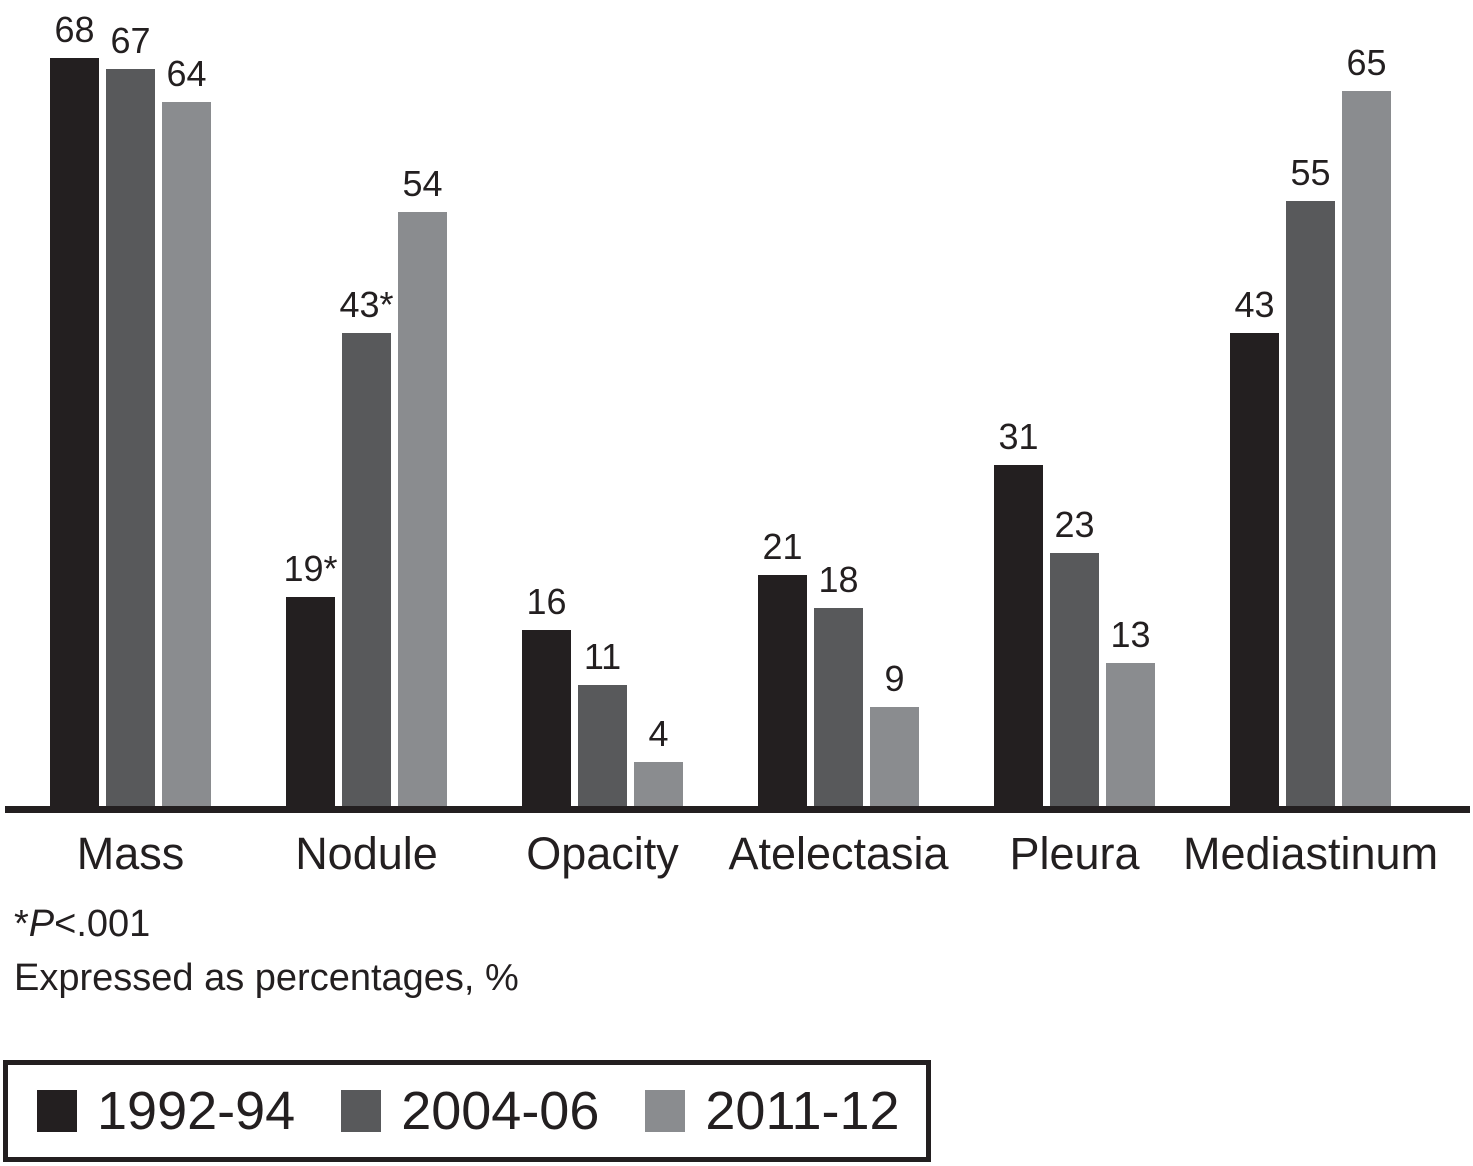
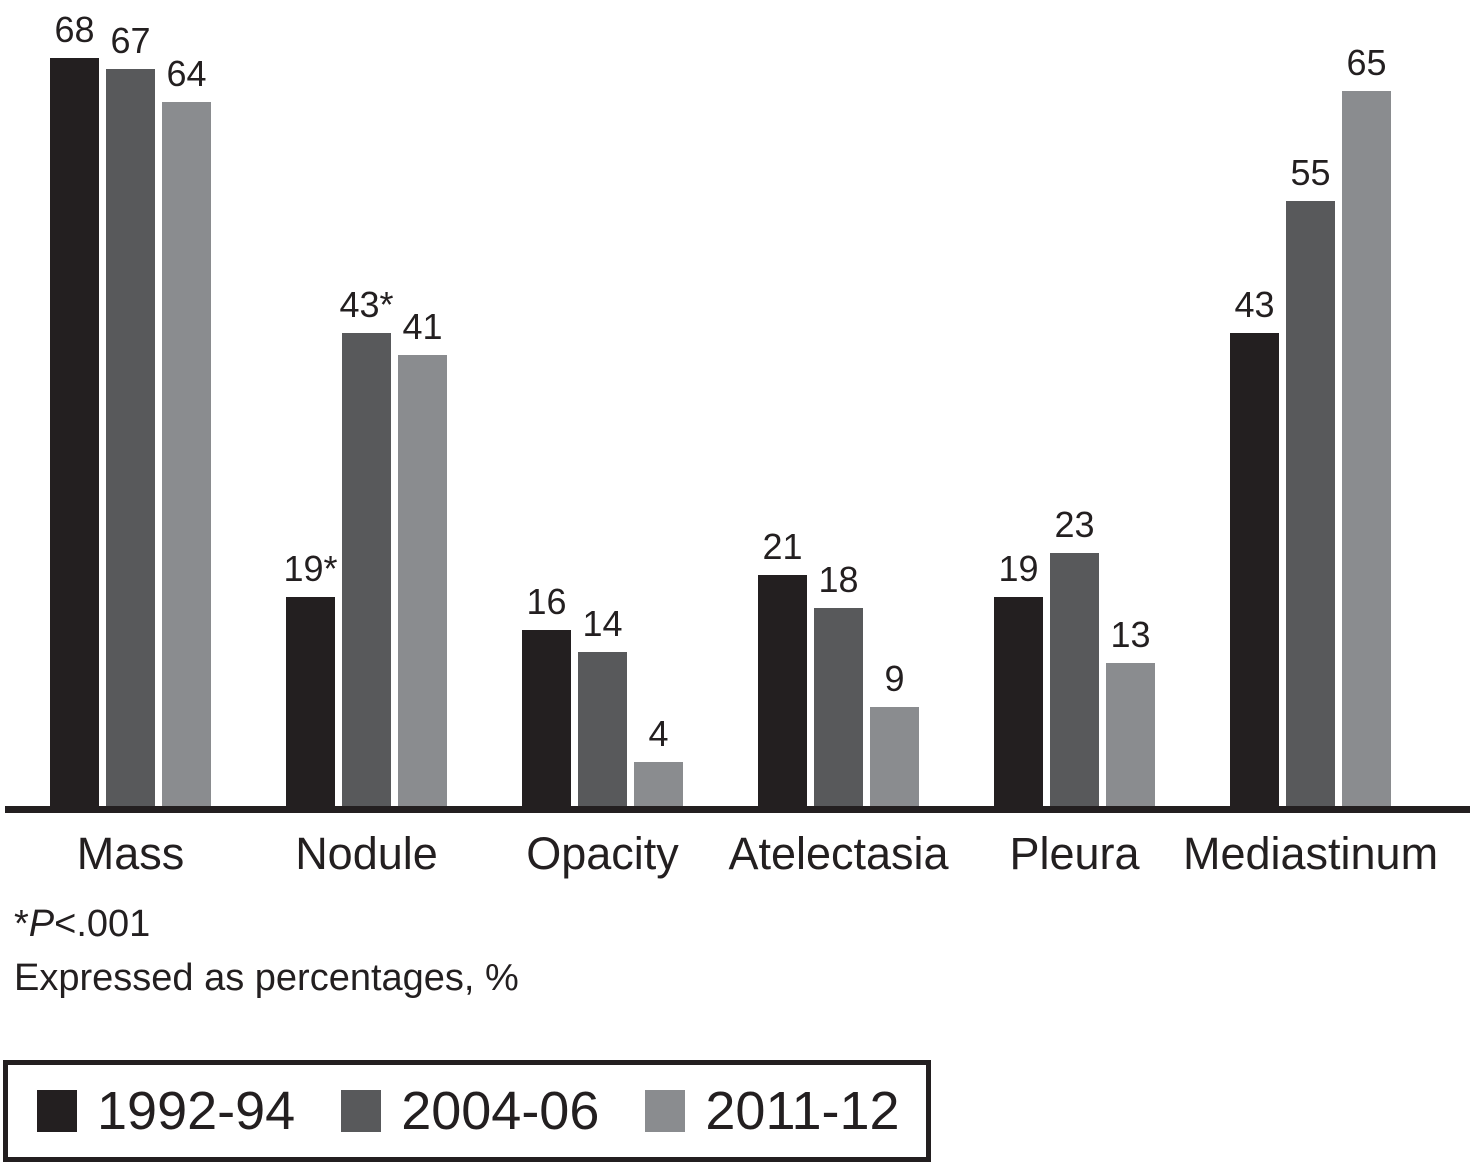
2011-12/Nodule: 54 -> 41
2004-06/Opacity: 11 -> 14
1992-94/Pleura: 31 -> 19
